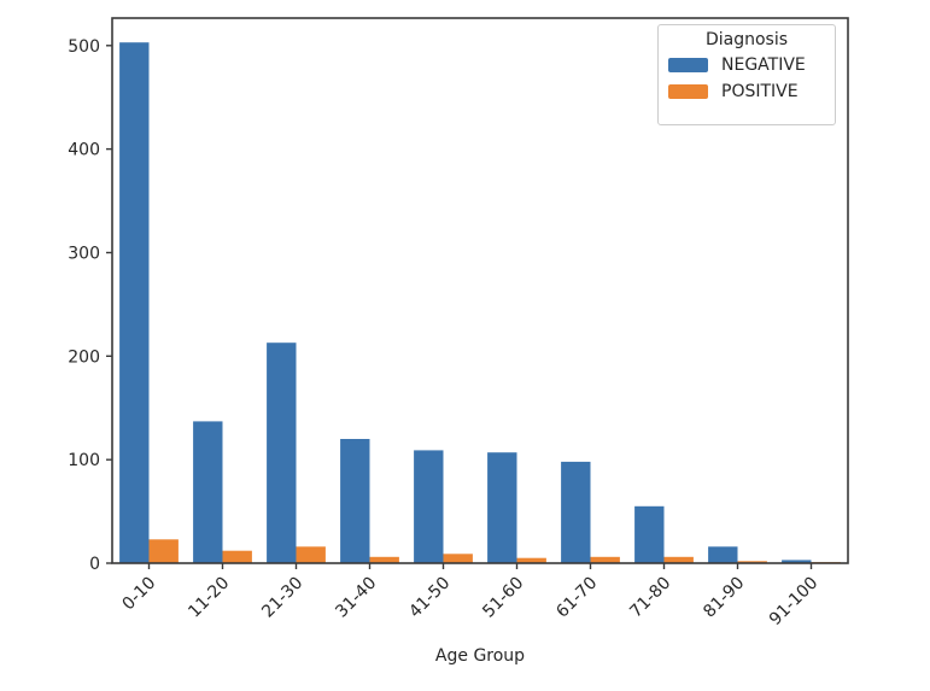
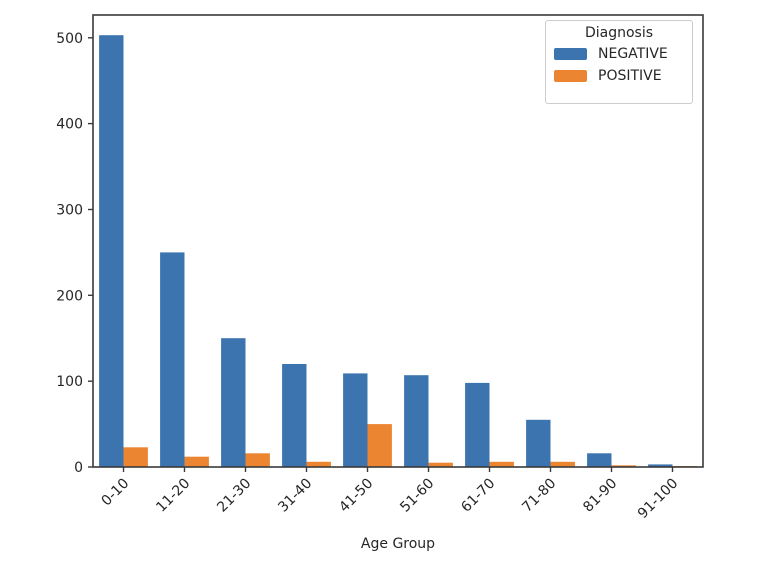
NEGATIVE/11-20: 140 -> 250
NEGATIVE/21-30: 210 -> 150
POSITIVE/41-50: 10 -> 50
